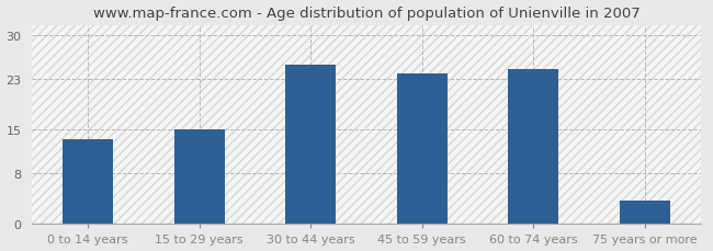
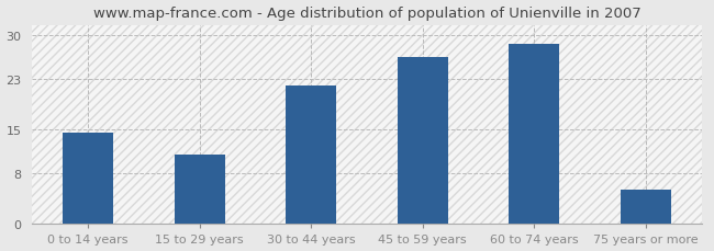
0 to 14 years: 13.4 -> 14.5
15 to 29 years: 15.0 -> 11.0
30 to 44 years: 25.2 -> 22.0
45 to 59 years: 23.8 -> 26.5
60 to 74 years: 24.6 -> 28.5
75 years or more: 3.8 -> 5.5
